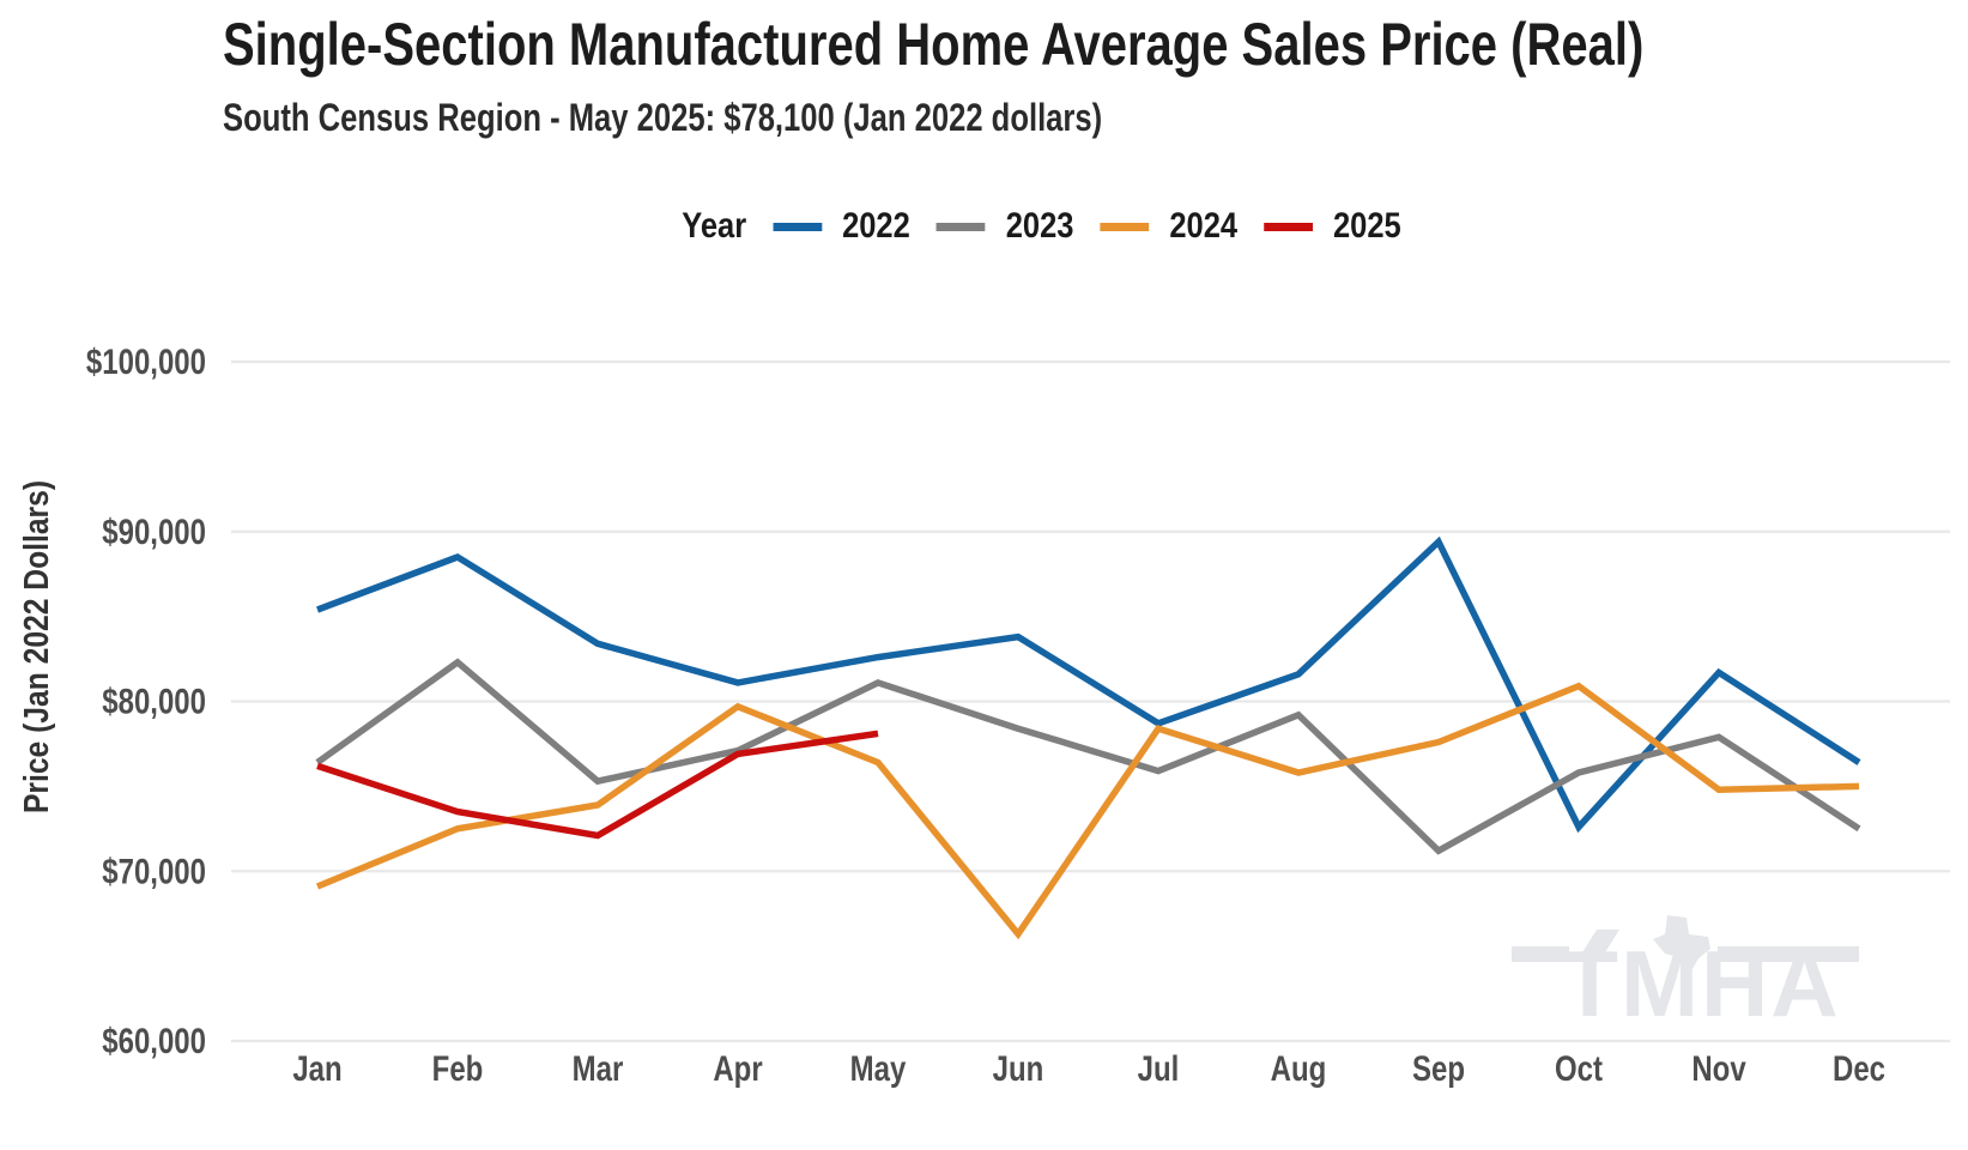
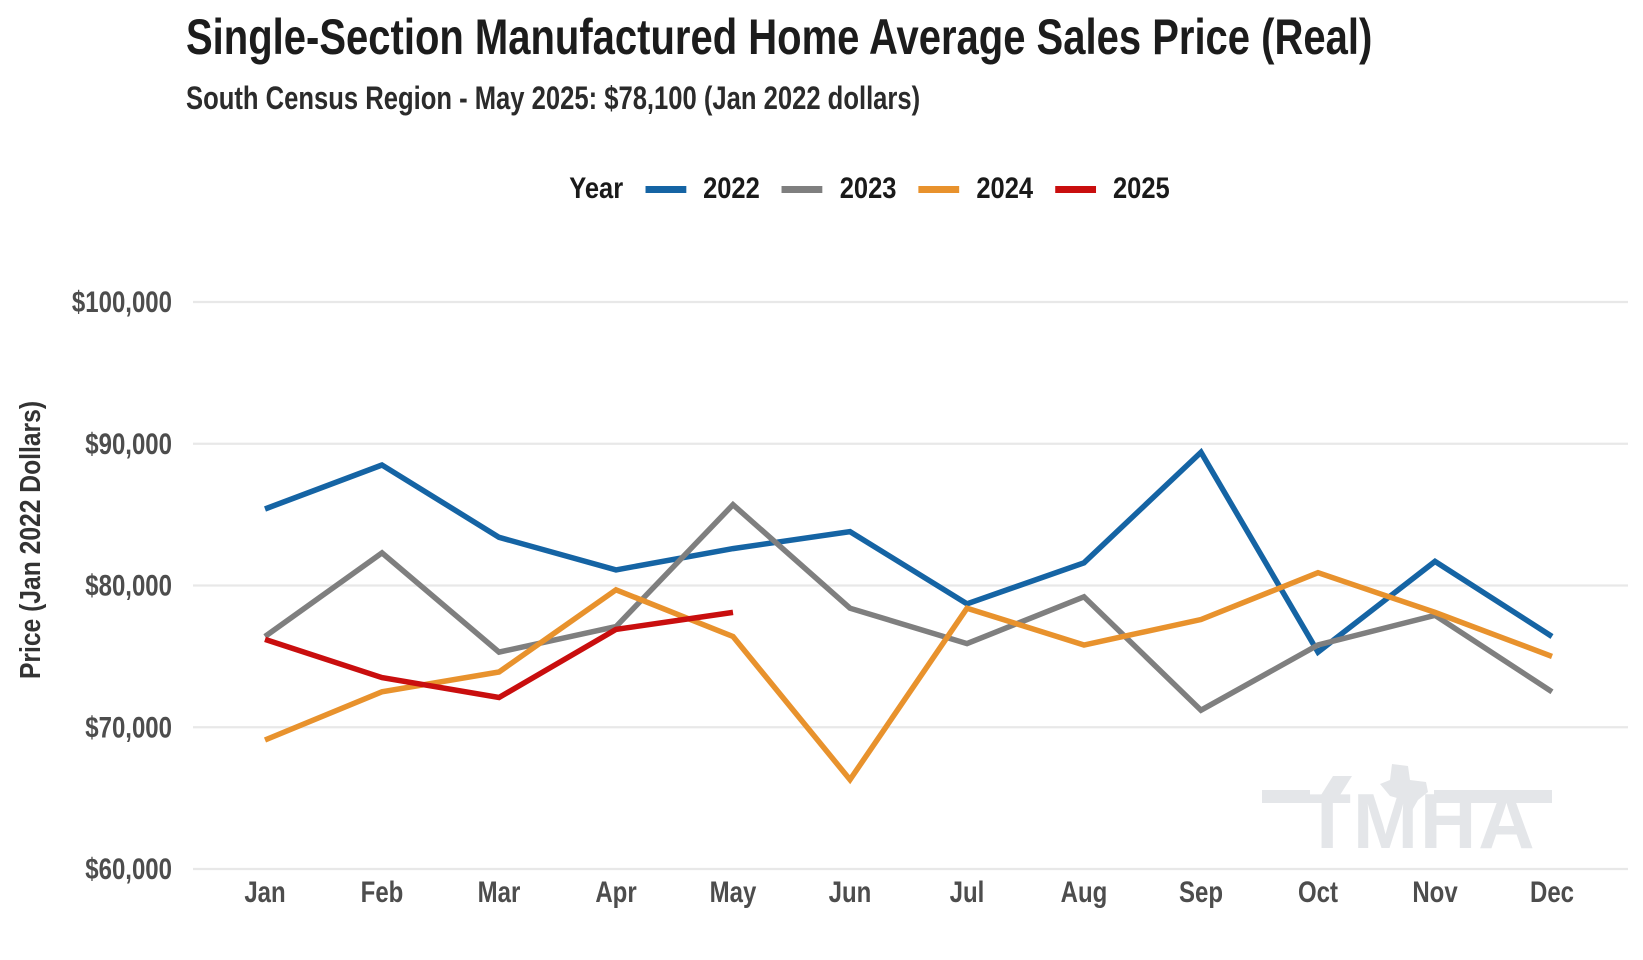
2023/May: $81100 -> $85700
2022/Oct: $72600 -> $75300
2024/Nov: $74800 -> $78100
